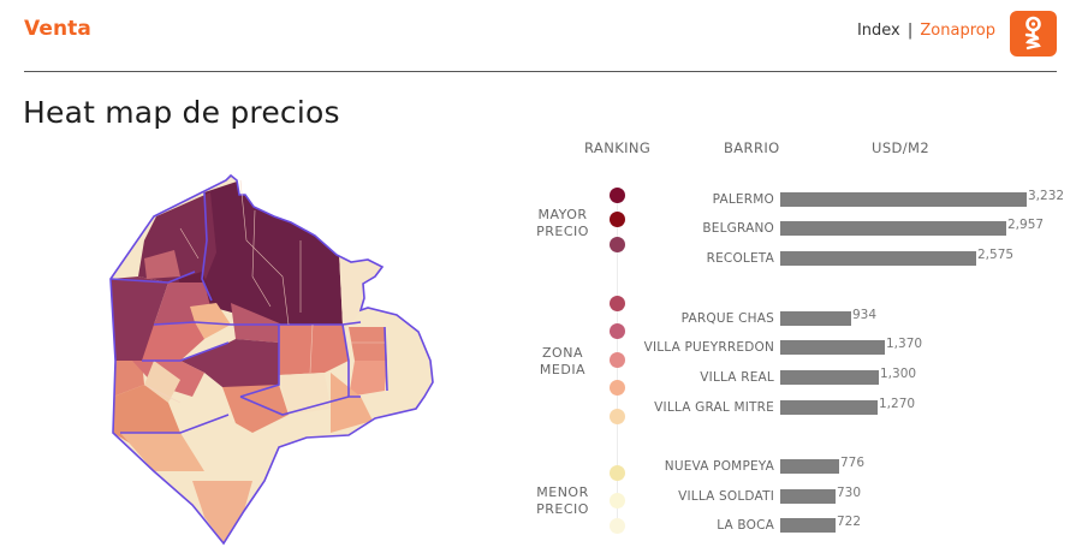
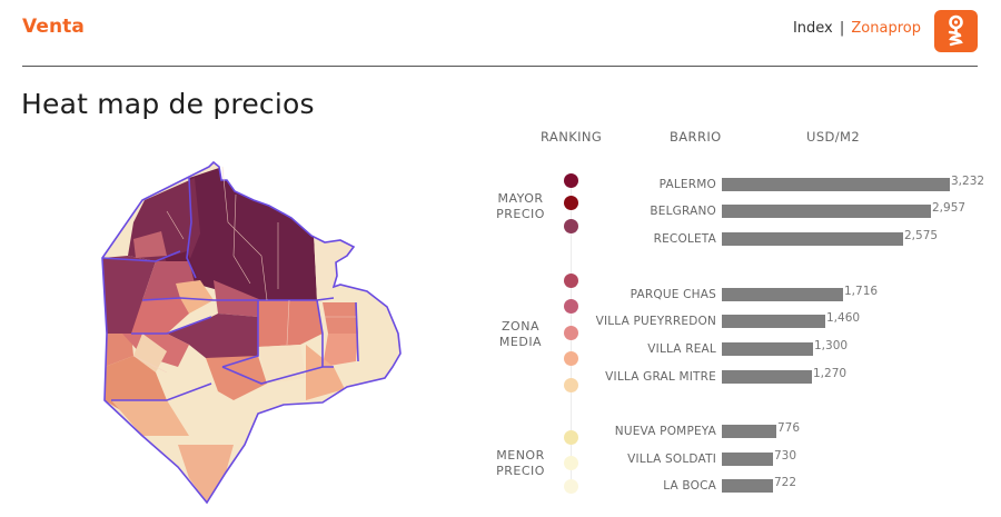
PARQUE CHAS: 934 -> 1,716
VILLA PUEYRREDON: 1,370 -> 1,460
